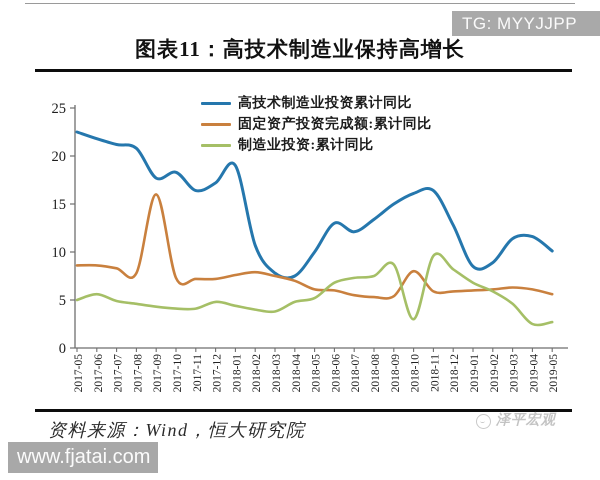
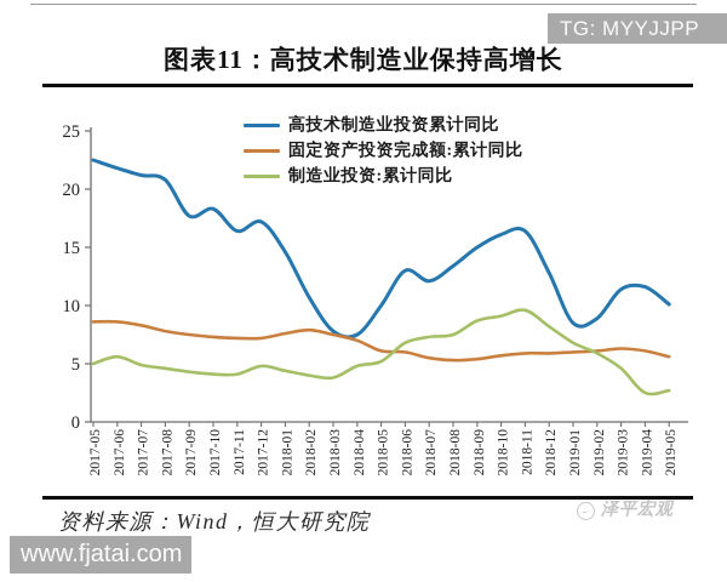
固定资产投资完成额:累计同比/2017-09: 16 -> 8
高技术制造业投资累计同比/2018-01: 19 -> 15
固定资产投资完成额:累计同比/2018-10: 8 -> 6
制造业投资:累计同比/2018-10: 3 -> 9
